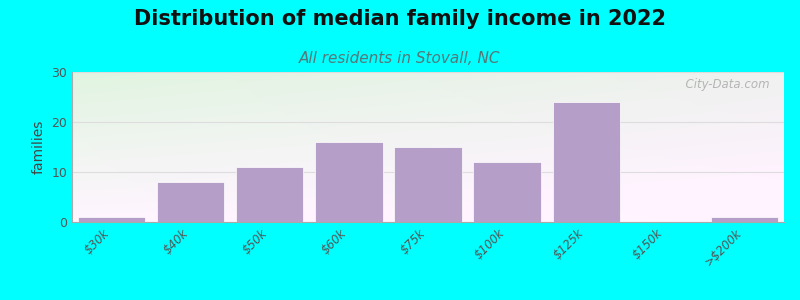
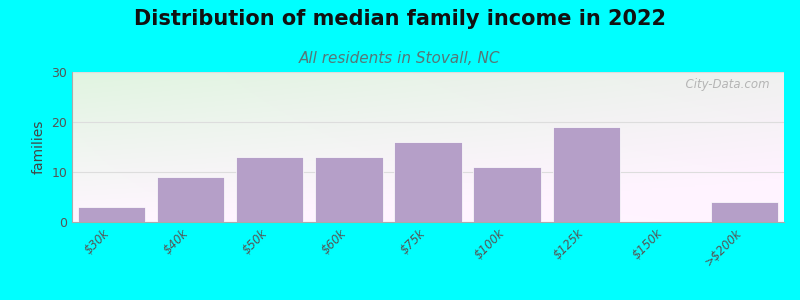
$30k: 1 -> 3
$40k: 8 -> 9
$50k: 11 -> 13
$60k: 16 -> 13
$75k: 15 -> 16
$100k: 12 -> 11
$125k: 24 -> 19
>$200k: 1 -> 4
